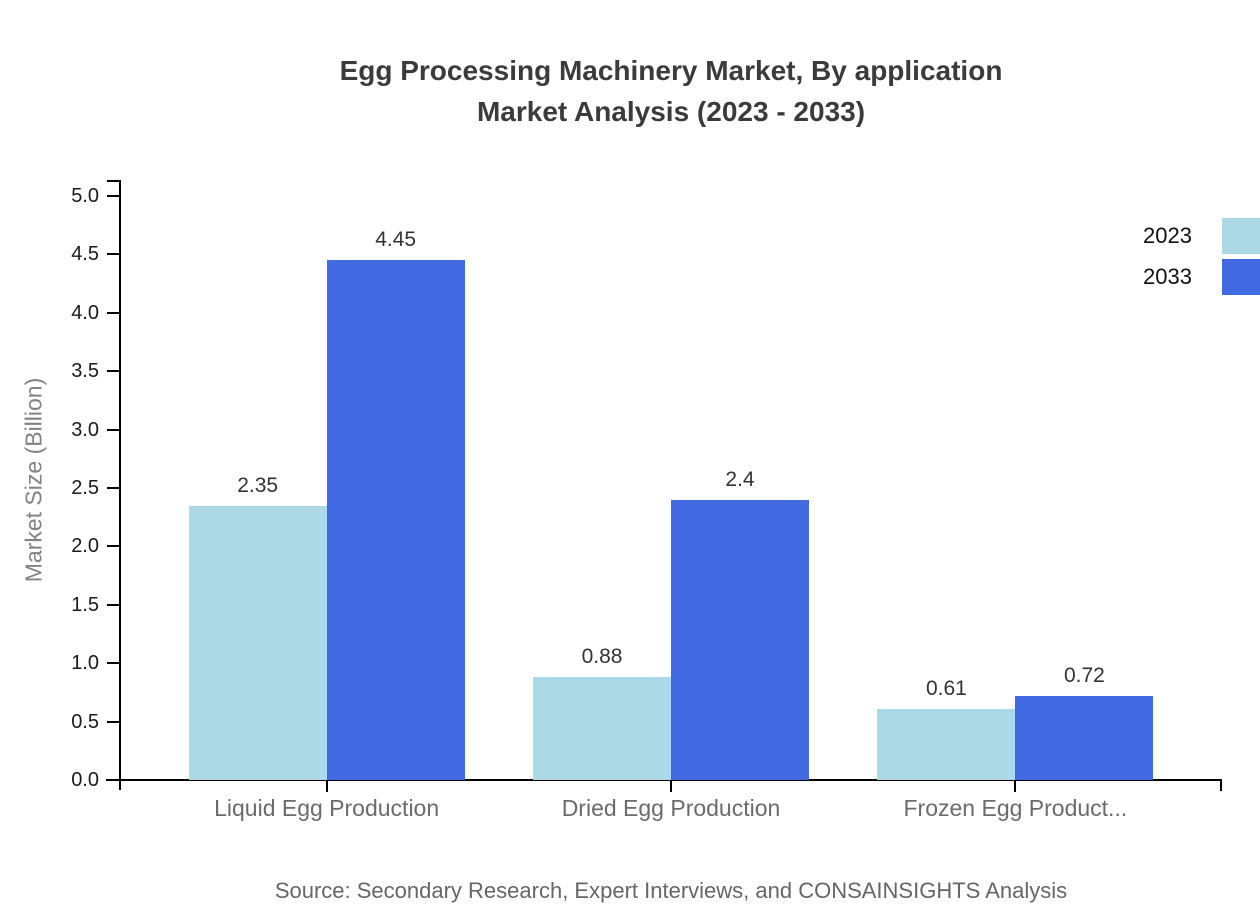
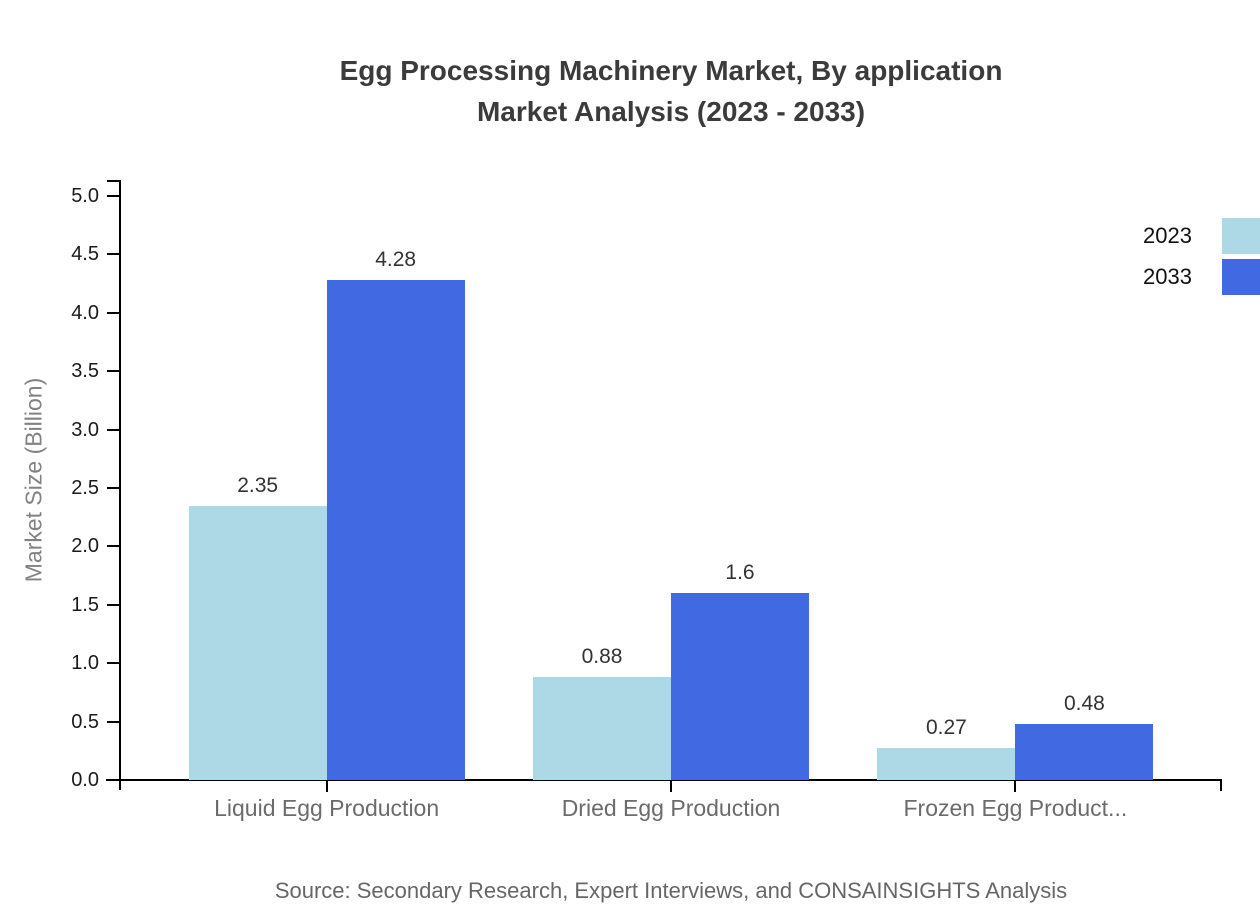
2033/Liquid Egg Production: 4.45 -> 4.28
2033/Dried Egg Production: 2.4 -> 1.6
2023/Frozen Egg Product...: 0.61 -> 0.27
2033/Frozen Egg Product...: 0.72 -> 0.48
